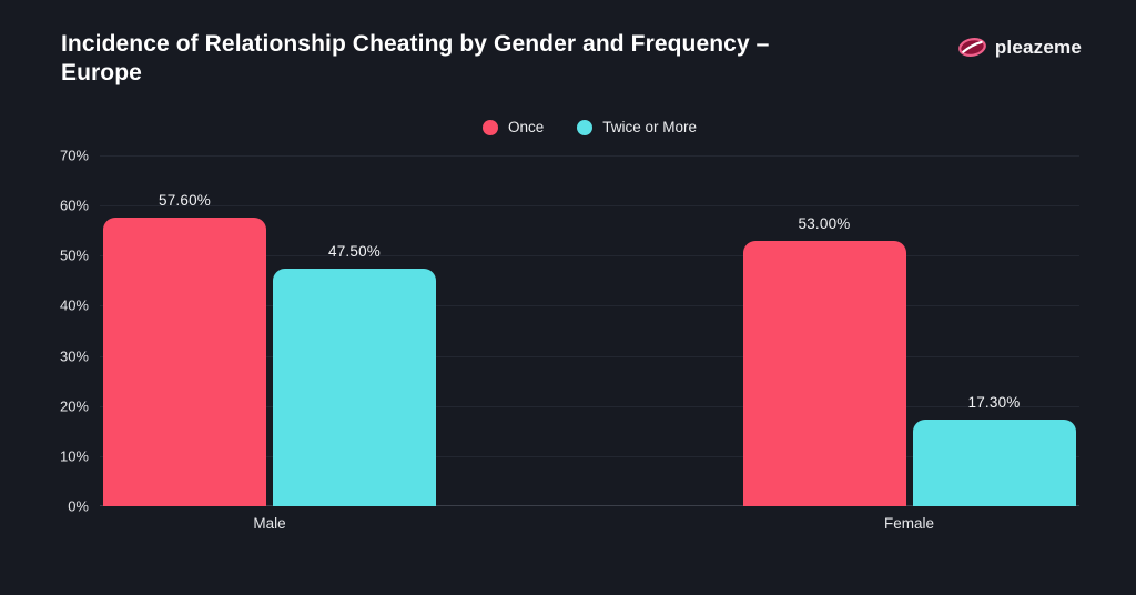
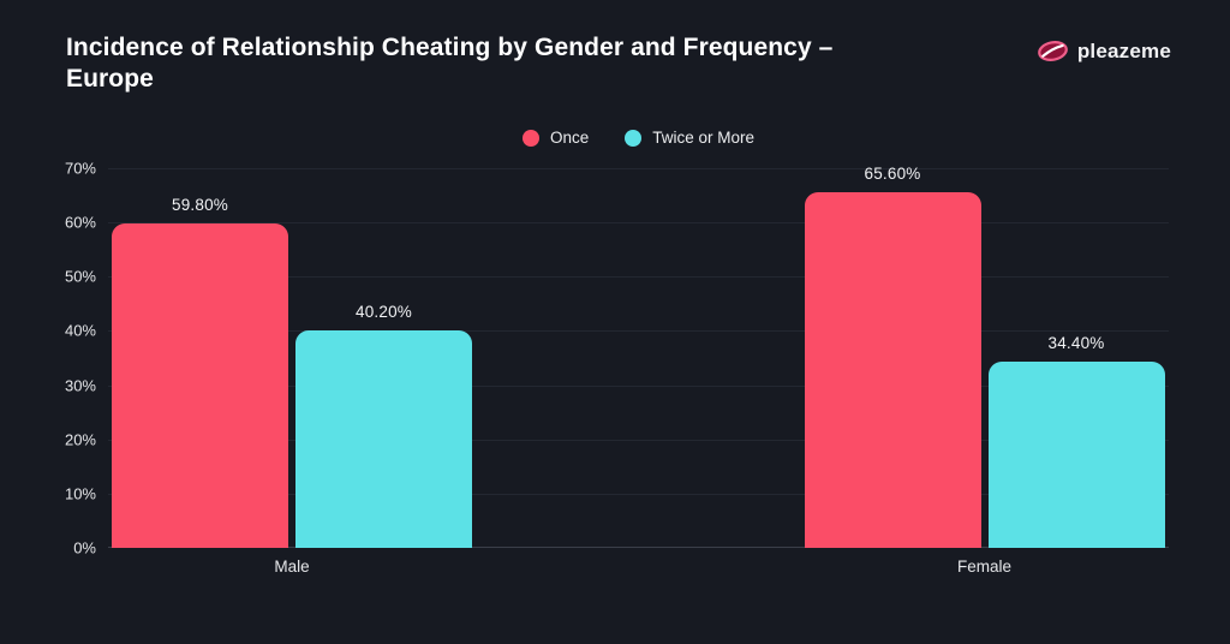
Once/Male: 57.60% -> 59.80%
Twice or More/Male: 47.50% -> 40.20%
Once/Female: 53.00% -> 65.60%
Twice or More/Female: 17.30% -> 34.40%
